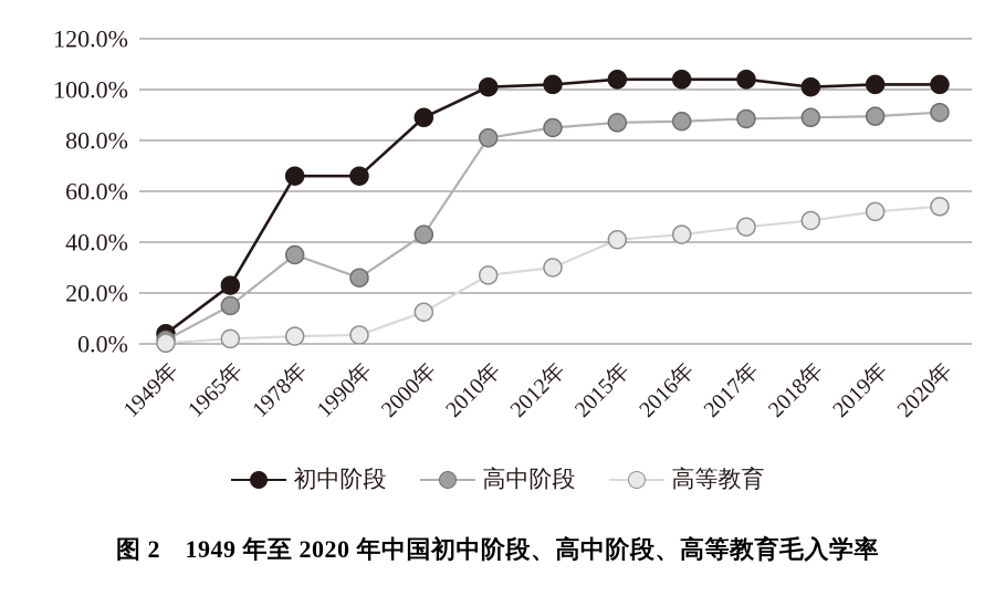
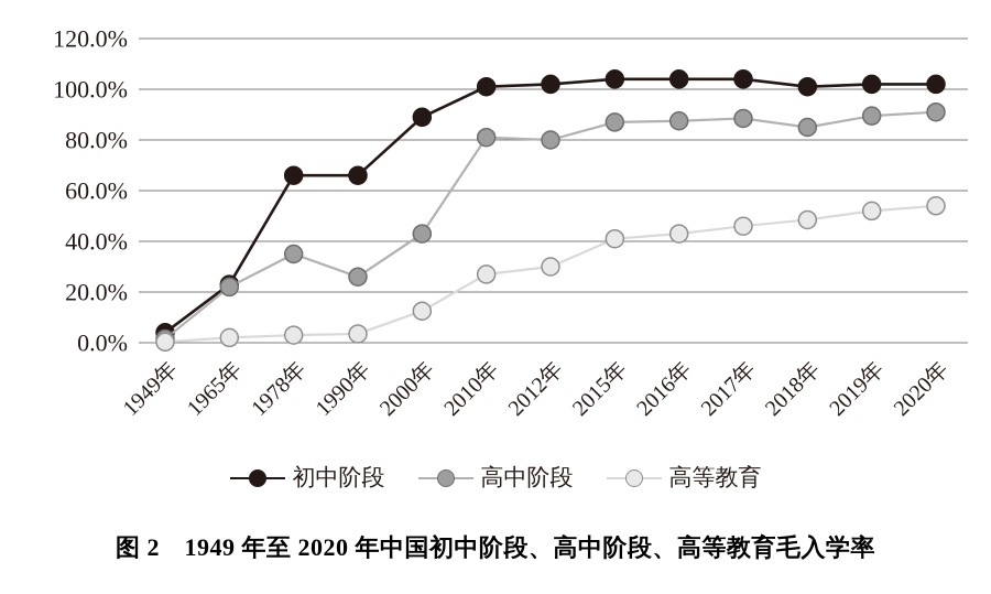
高中阶段/1965年: 15% -> 22%
高中阶段/2012年: 85% -> 80%
高中阶段/2018年: 89% -> 85%
